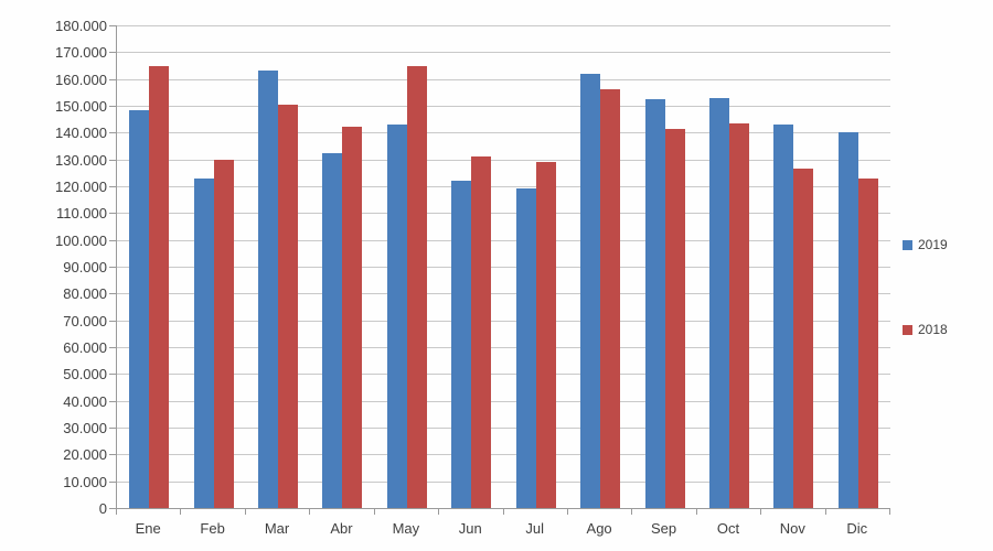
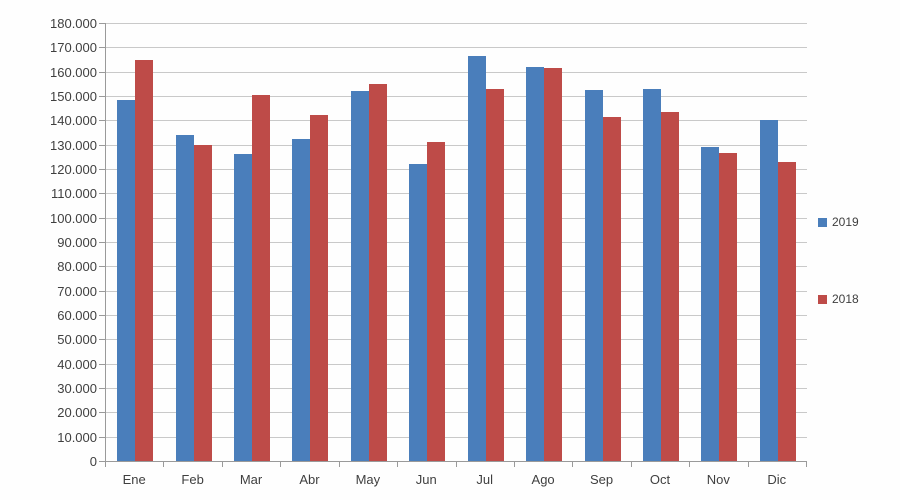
2019/Feb: 123000 -> 134000
2019/Mar: 163000 -> 126000
2019/May: 143000 -> 152000
2018/May: 165000 -> 155000
2019/Jul: 119000 -> 166000
2018/Jul: 129000 -> 153000
2018/Ago: 156000 -> 162000
2019/Nov: 143000 -> 129000
